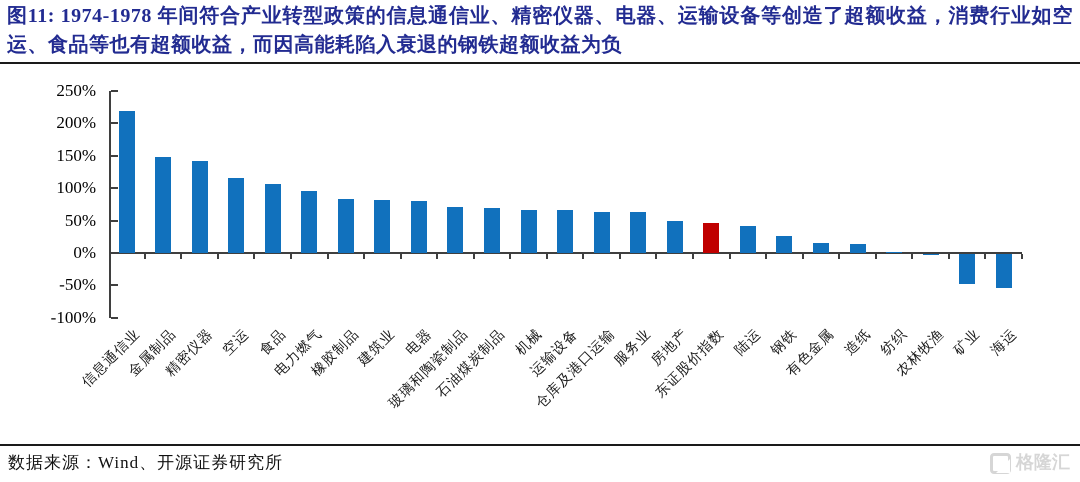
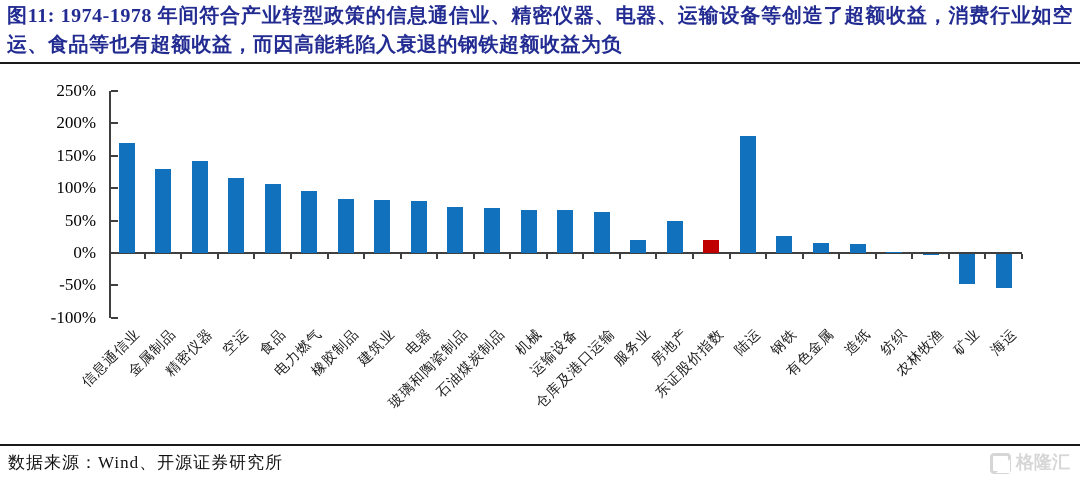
信息通信业: 220% -> 170%
金属制品: 150% -> 130%
服务业: 60% -> 20%
东证股价指数: 50% -> 20%
陆运: 40% -> 180%
